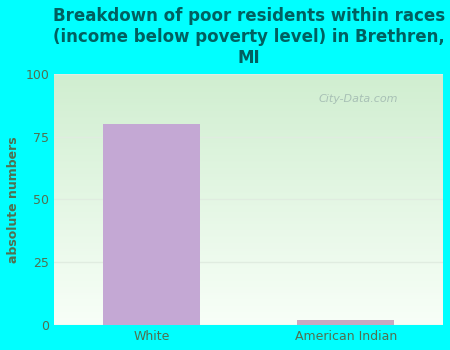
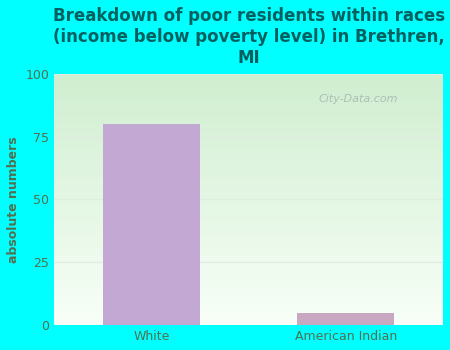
American Indian: 2 -> 5
